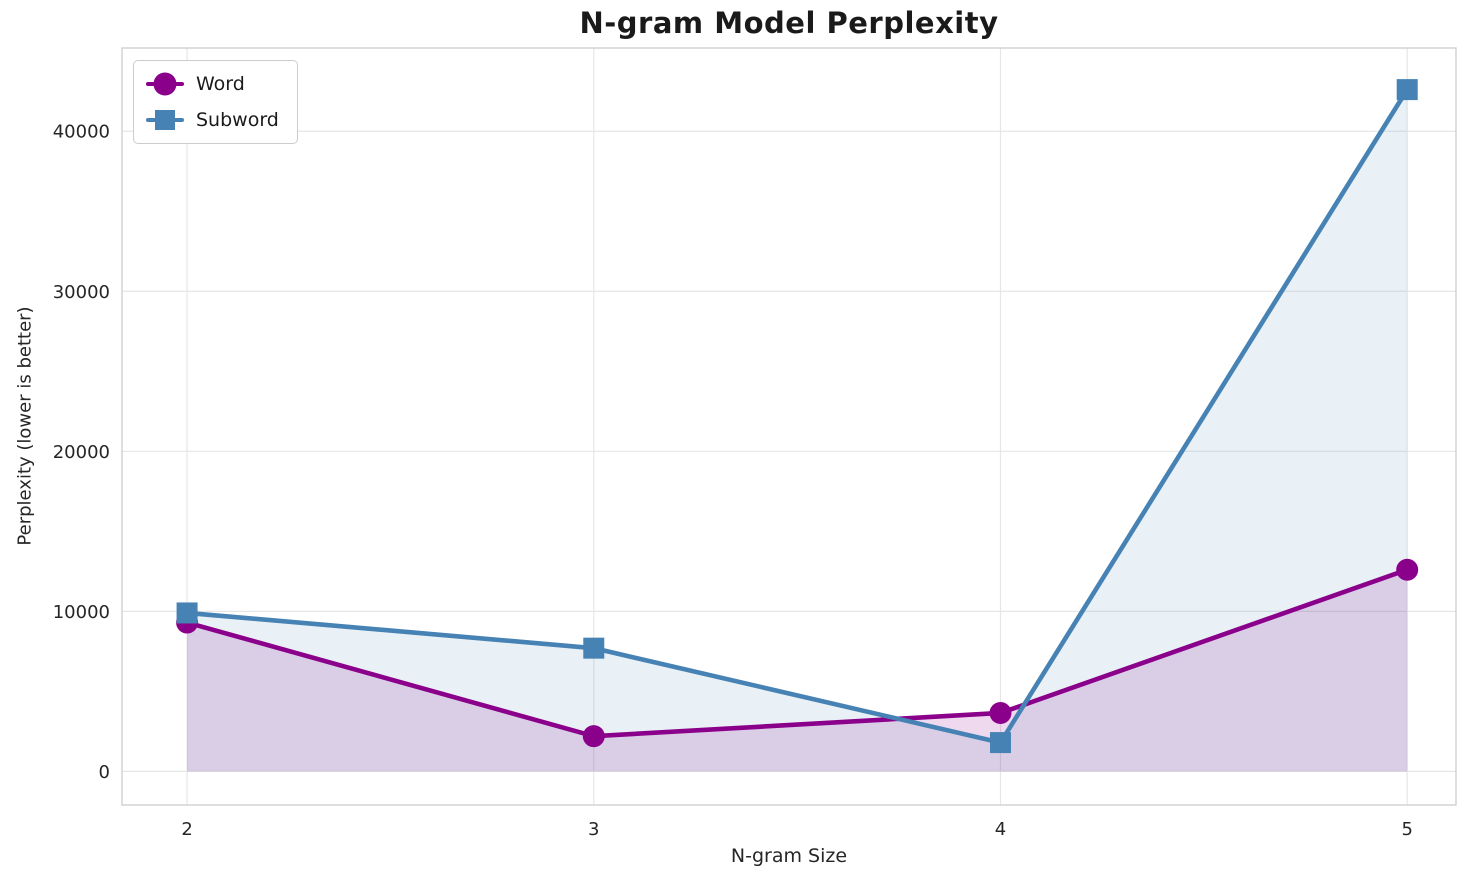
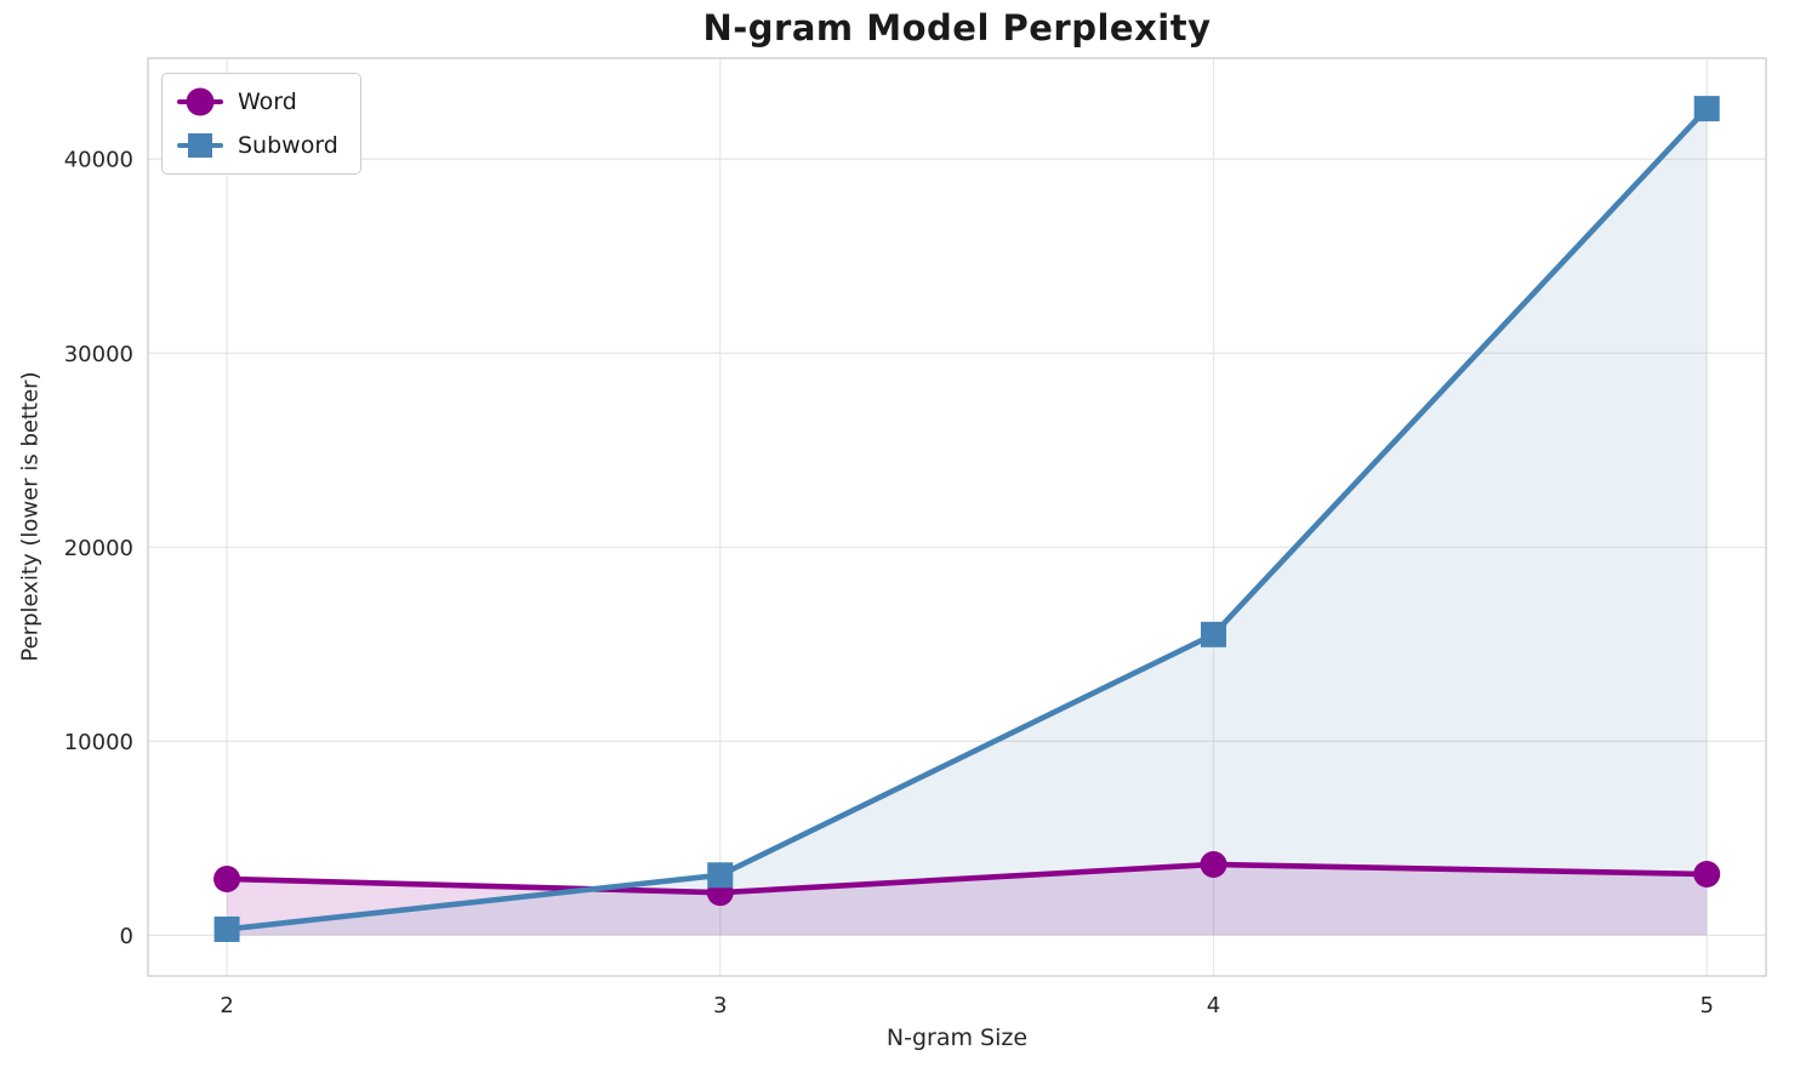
Word/2: 9300 -> 2900
Subword/2: 9900 -> 300
Subword/3: 7700 -> 3100
Subword/4: 1800 -> 15500
Word/5: 12600 -> 3200
